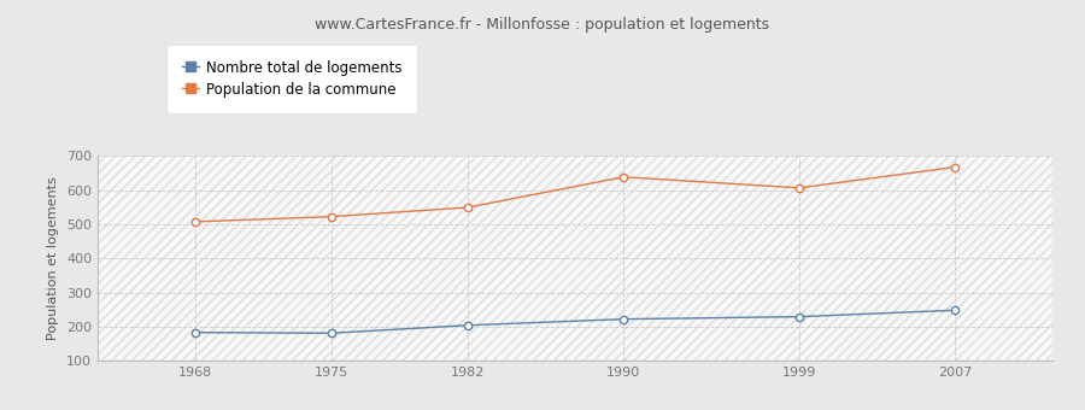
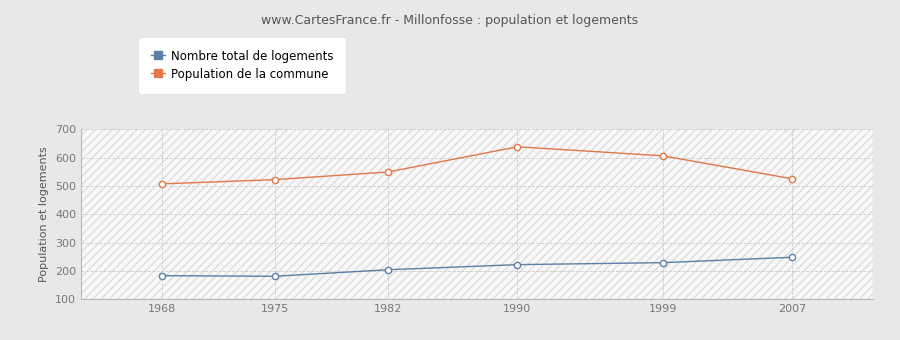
Population de la commune/2007: 667 -> 525
